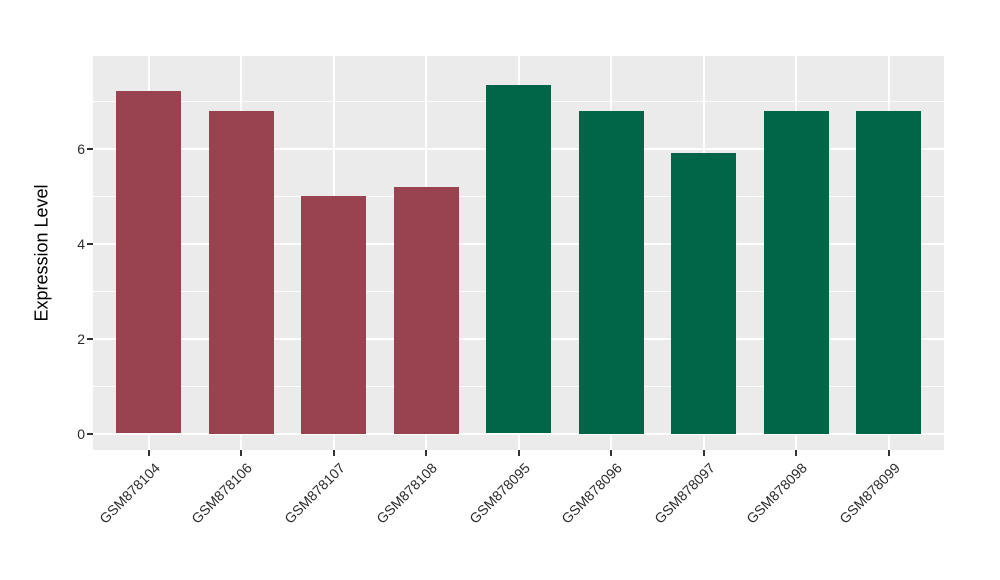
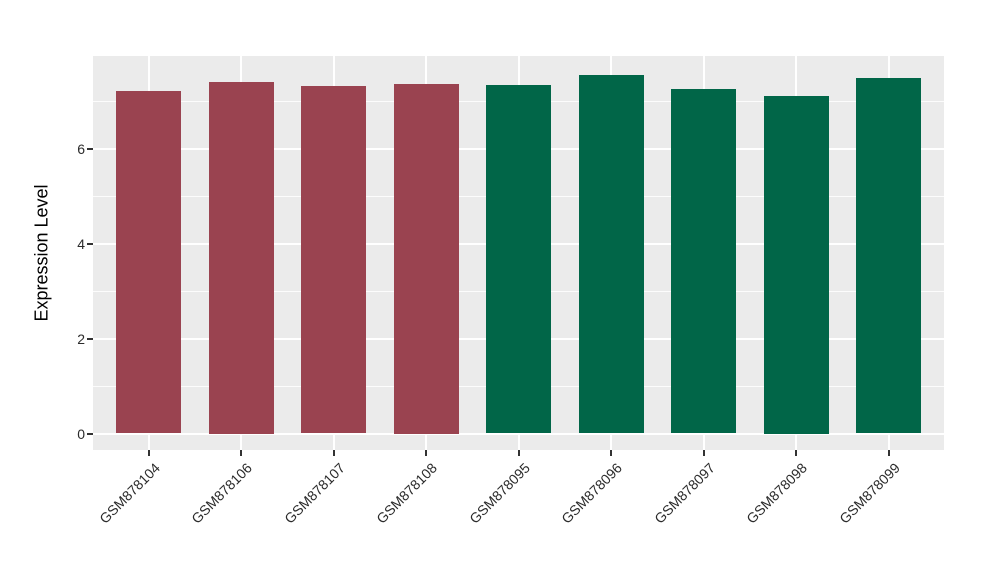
GSM878106: 6.8 -> 7.4
GSM878107: 5.0 -> 7.3
GSM878108: 5.2 -> 7.3
GSM878096: 6.8 -> 7.5
GSM878097: 5.9 -> 7.3
GSM878098: 6.8 -> 7.1
GSM878099: 6.8 -> 7.5
